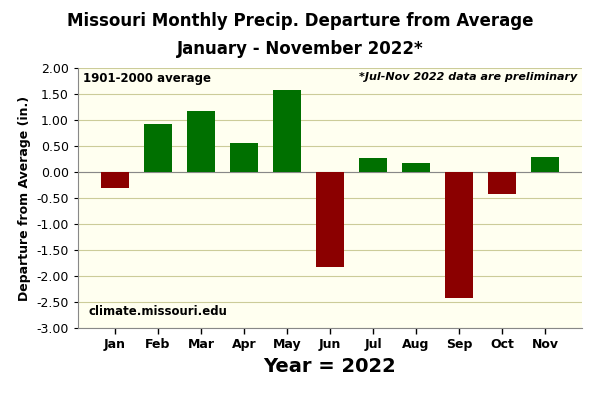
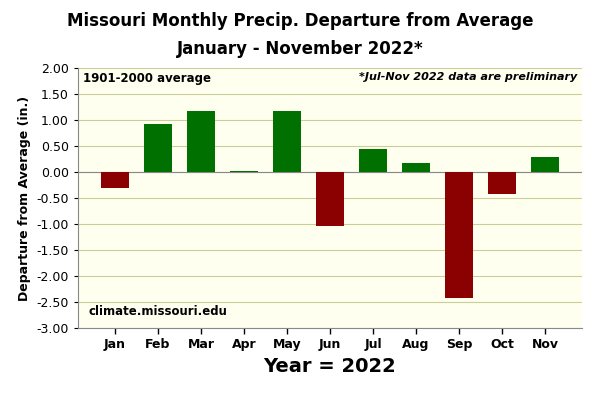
Apr: 0.55 -> 0.02
May: 1.58 -> 1.18
Jun: -1.82 -> -1.04
Jul: 0.27 -> 0.44
